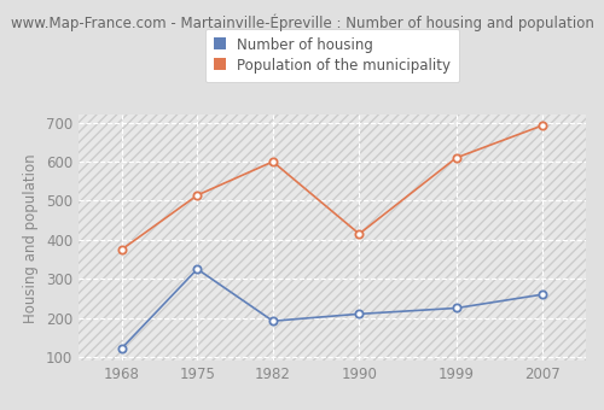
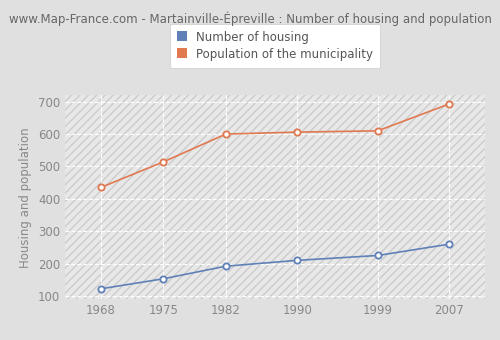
Population of the municipality/1968: 375 -> 435
Number of housing/1975: 325 -> 153
Population of the municipality/1990: 415 -> 606
